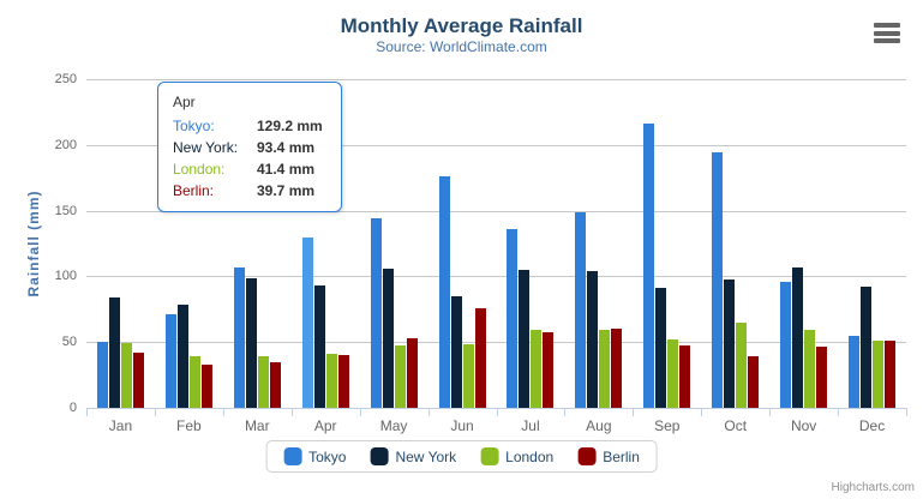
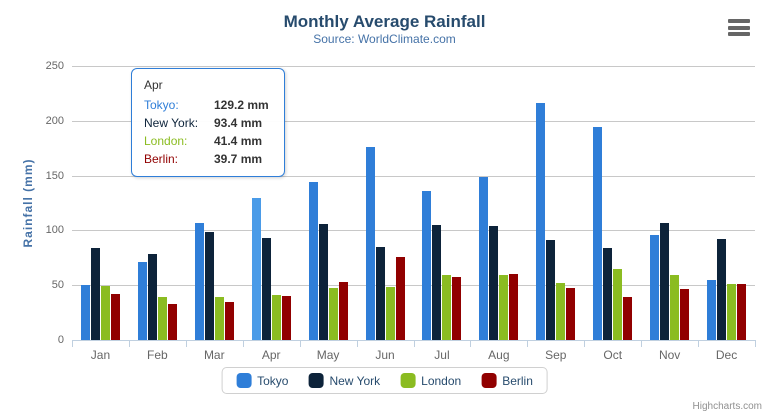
New York/Oct: 98 -> 84
